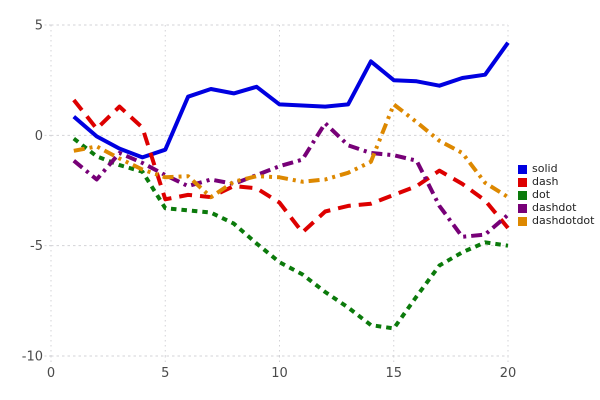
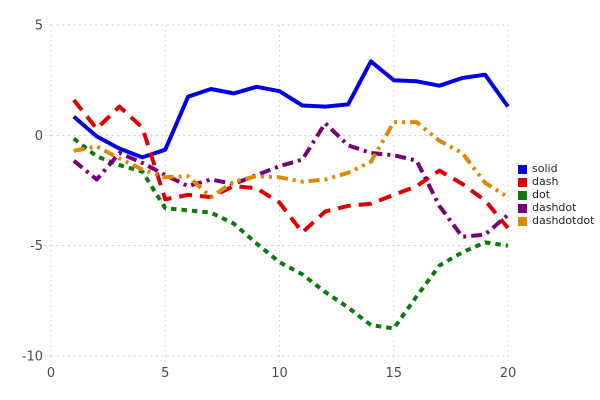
solid/10: 1.4 -> 2.0
dashdotdot/15: 1.4 -> 0.6
solid/20: 4.2 -> 1.3
